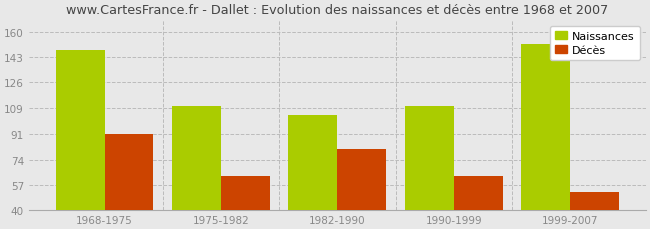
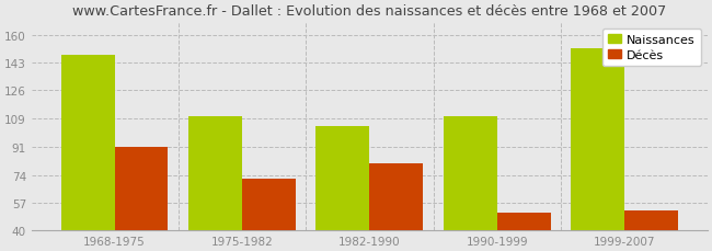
Décès/1975-1982: 63 -> 72
Décès/1990-1999: 63 -> 51
